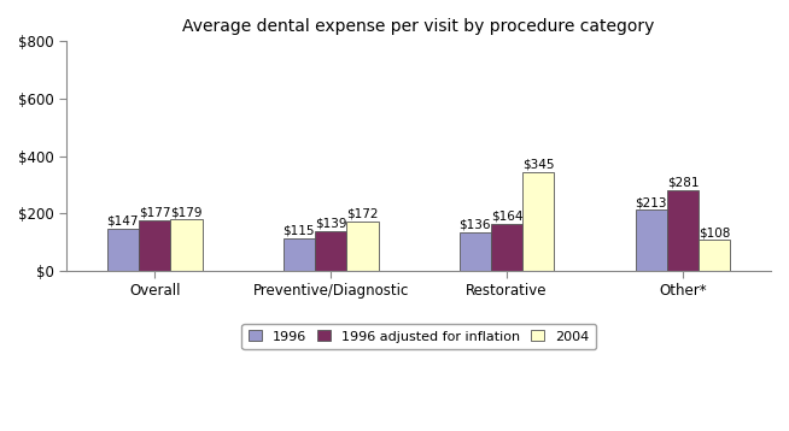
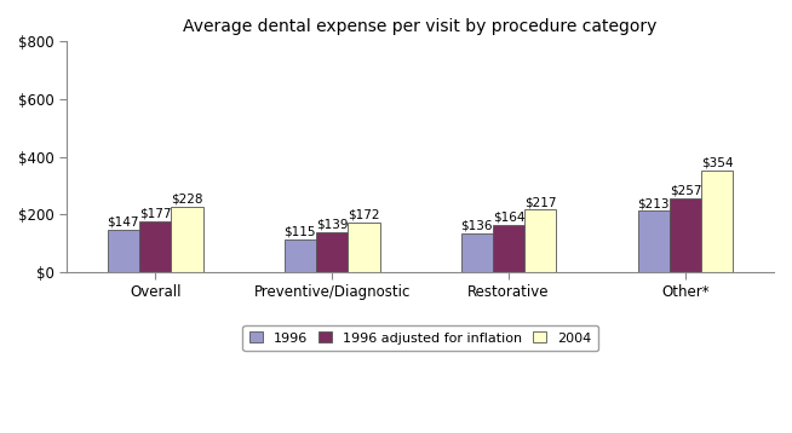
2004/Overall: $179 -> $228
2004/Restorative: $345 -> $217
1996 adjusted for inflation/Other*: $281 -> $257
2004/Other*: $108 -> $354
